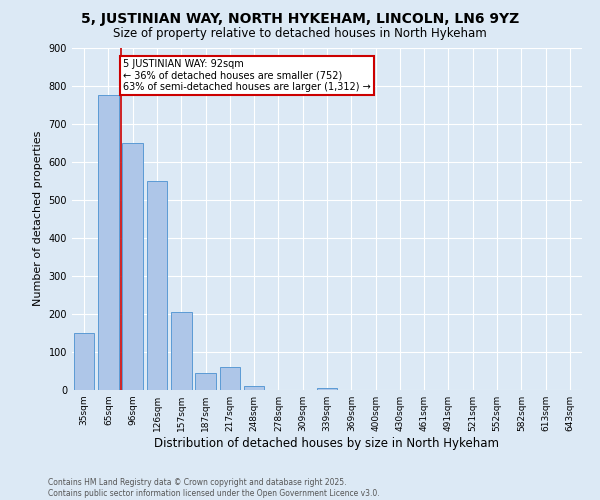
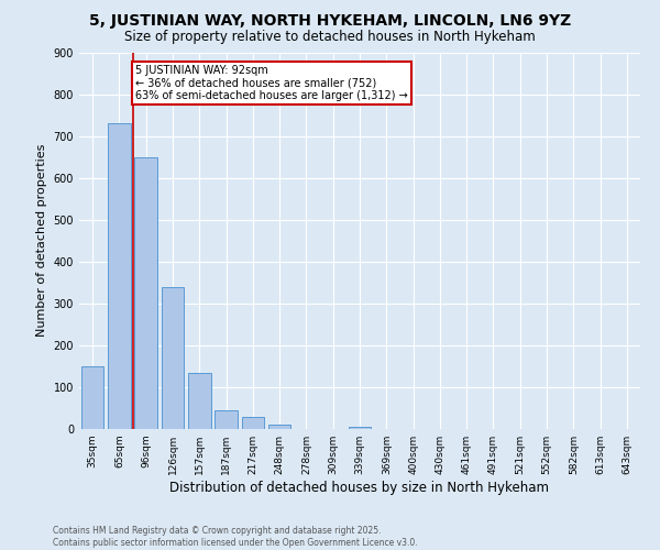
65sqm: 775 -> 730
126sqm: 550 -> 340
157sqm: 205 -> 135
217sqm: 60 -> 30
